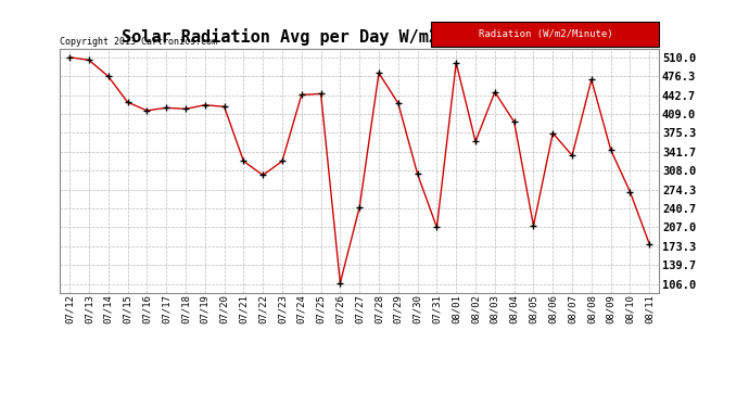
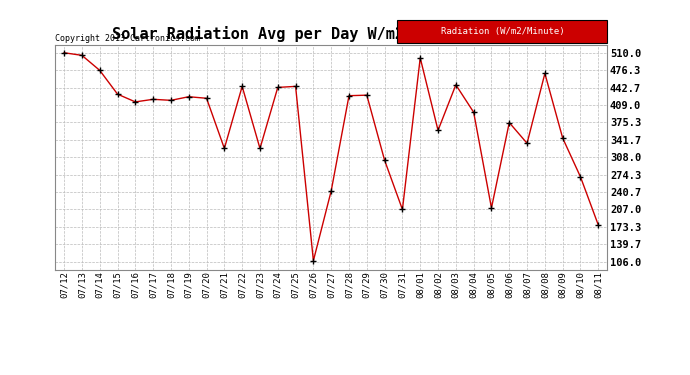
07/22: 300 -> 445
07/28: 482 -> 427
